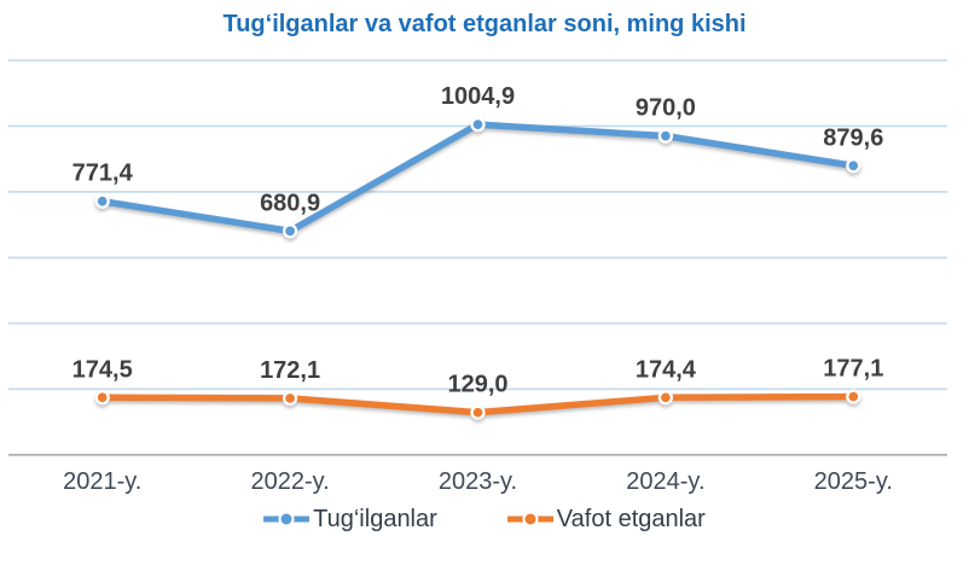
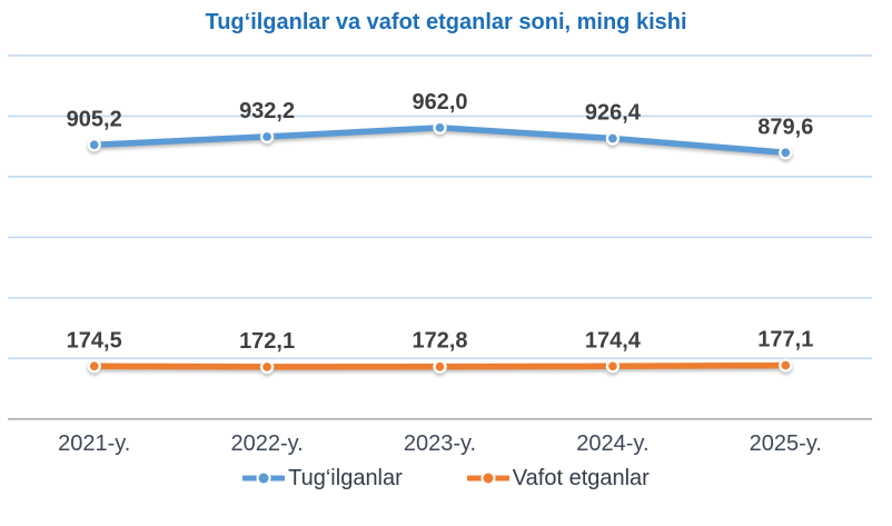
Tug‘ilganlar/2021-y.: 771,4 -> 905,2
Tug‘ilganlar/2022-y.: 680,9 -> 932,2
Tug‘ilganlar/2023-y.: 1004,9 -> 962,0
Vafot etganlar/2023-y.: 129,0 -> 172,8
Tug‘ilganlar/2024-y.: 970,0 -> 926,4
